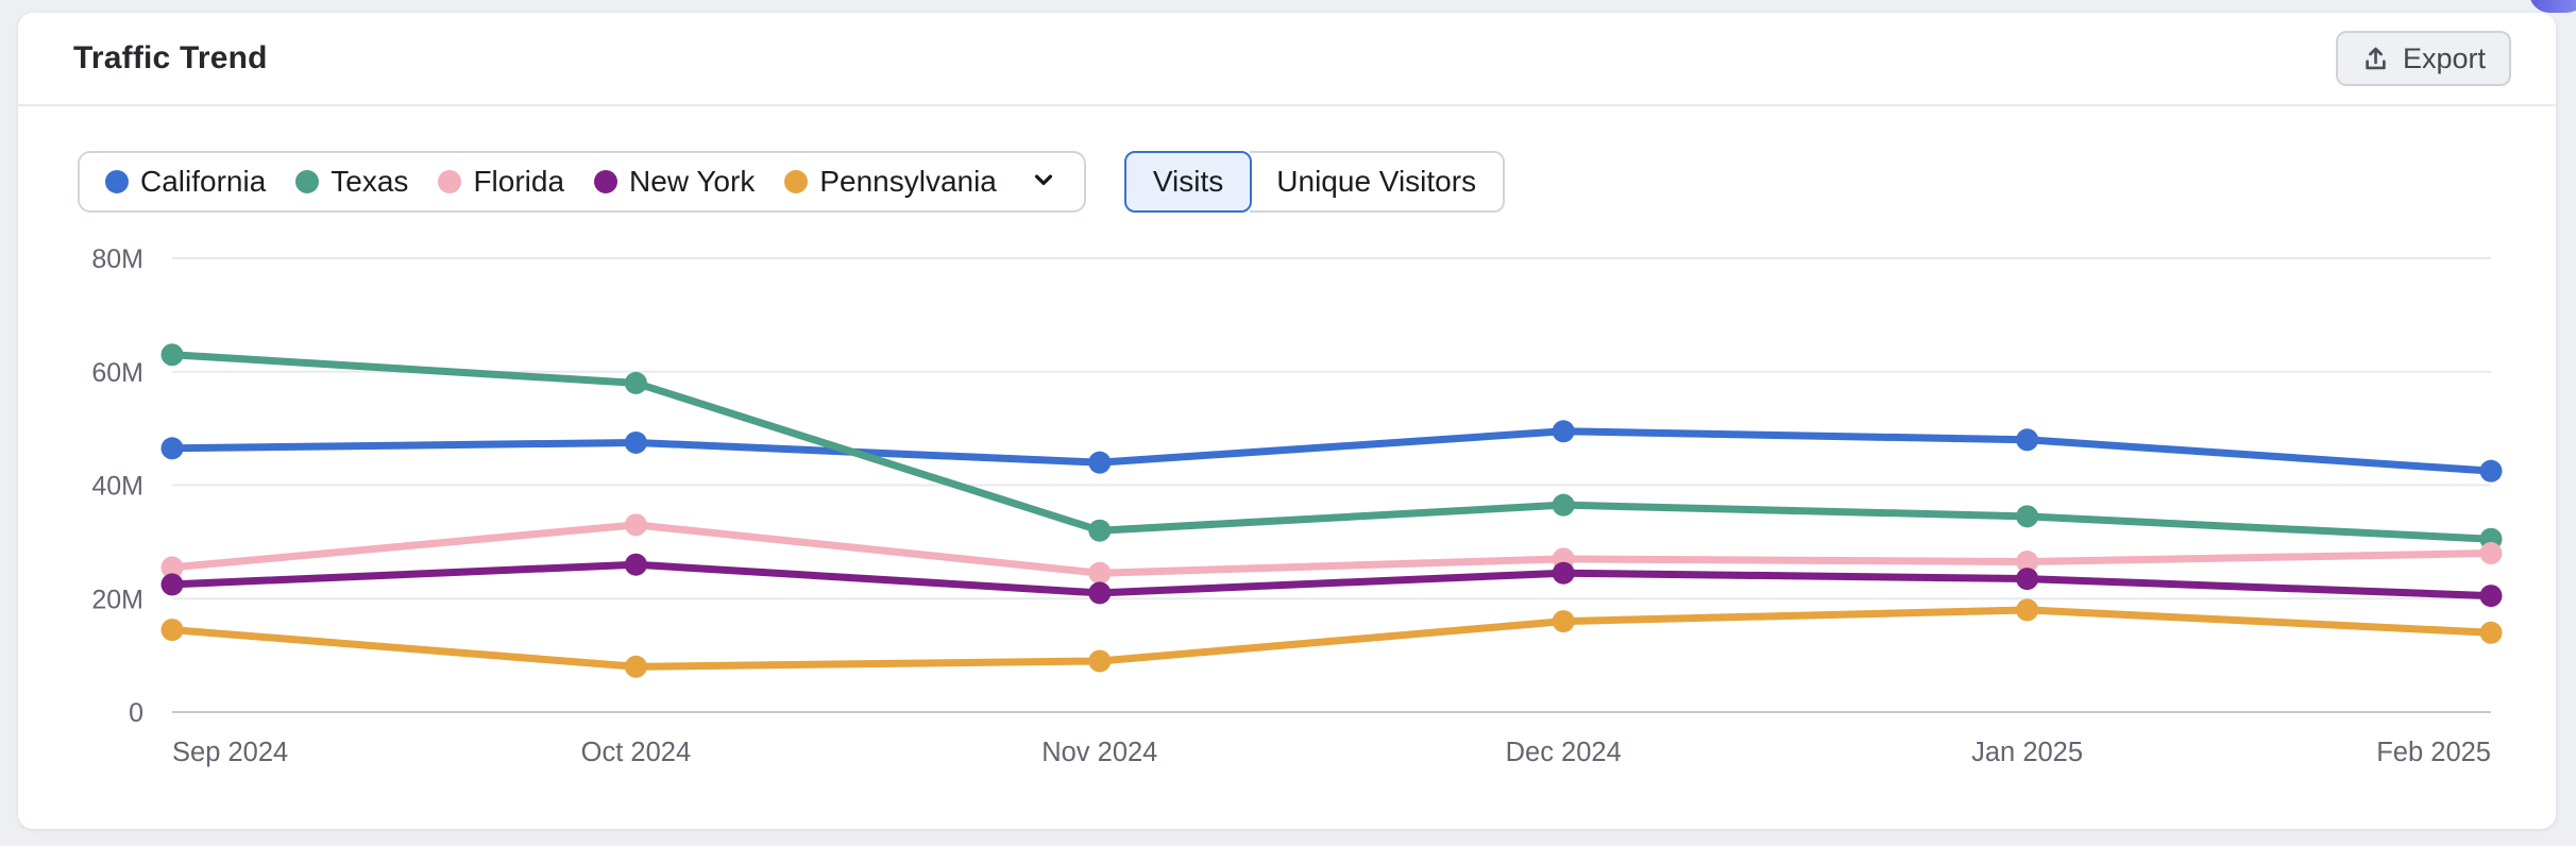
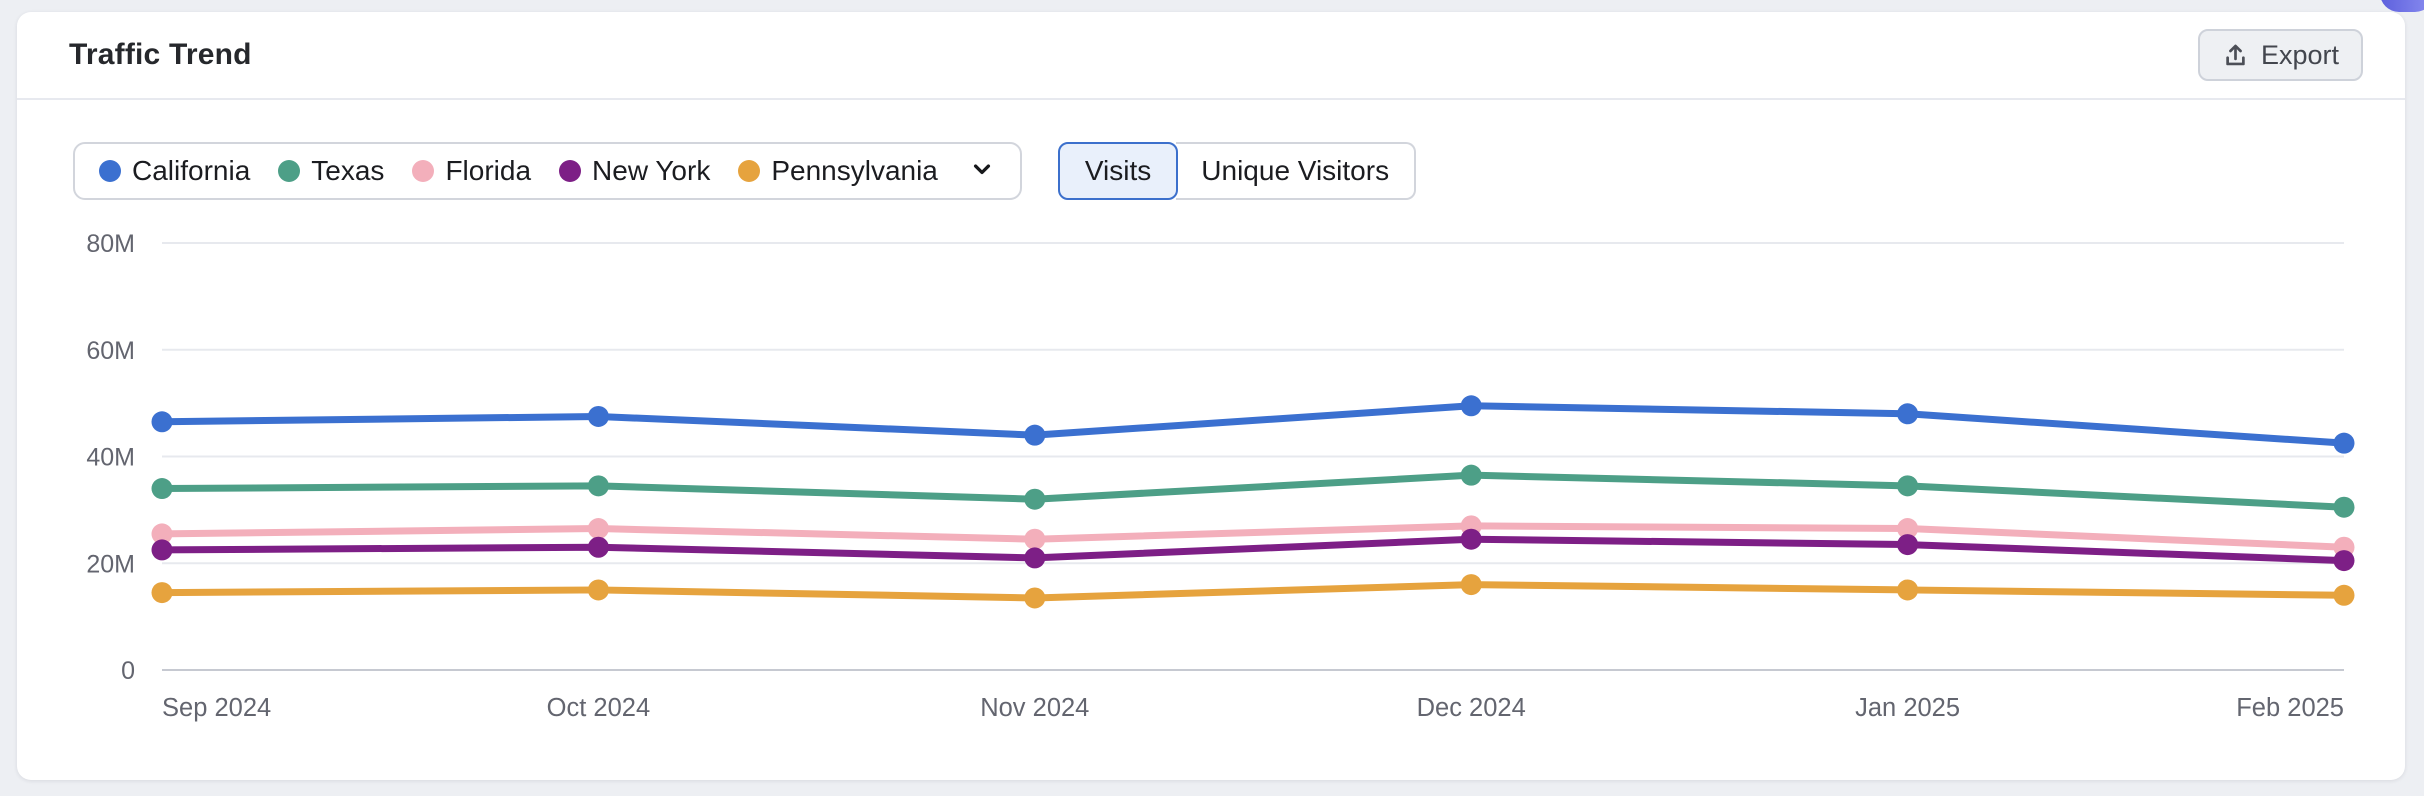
Texas/Sep 2024: 63M -> 34M
Texas/Oct 2024: 58M -> 34M
Florida/Oct 2024: 33M -> 26M
New York/Oct 2024: 26M -> 23M
Pennsylvania/Oct 2024: 8M -> 15M
Pennsylvania/Nov 2024: 9M -> 14M
Pennsylvania/Jan 2025: 18M -> 15M
Florida/Feb 2025: 28M -> 23M
